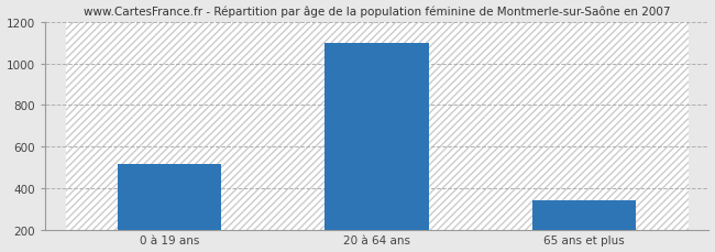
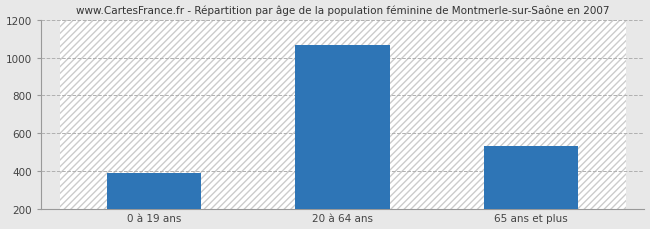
0 à 19 ans: 520 -> 390
20 à 64 ans: 1100 -> 1070
65 ans et plus: 340 -> 530
